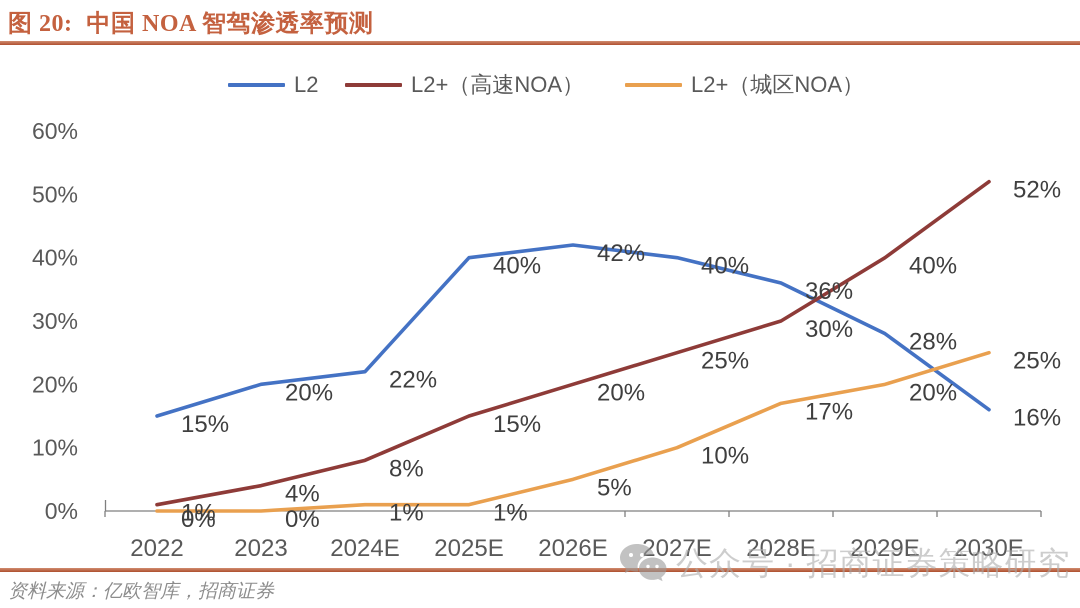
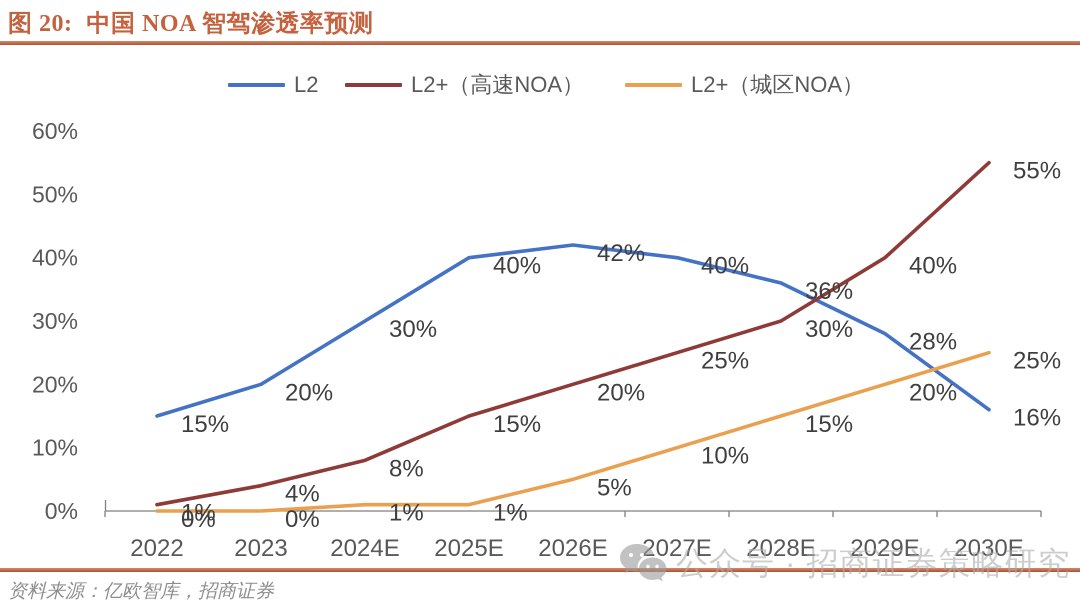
L2/2024E: 22% -> 30%
L2+（城区NOA）/2028E: 17% -> 15%
L2+（高速NOA）/2030E: 52% -> 55%
